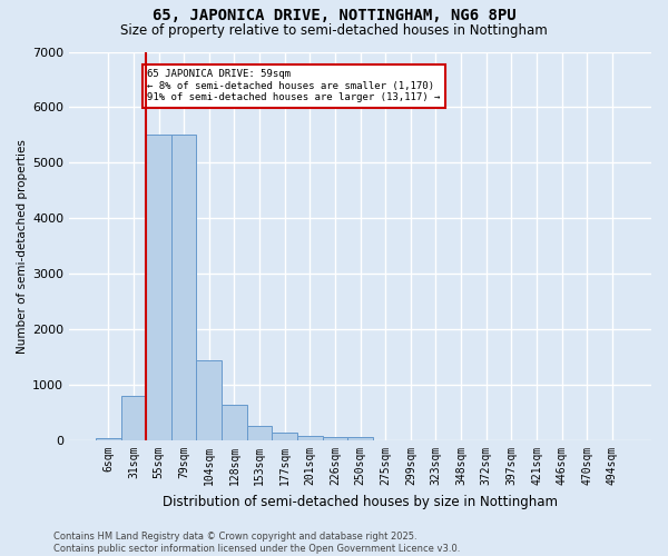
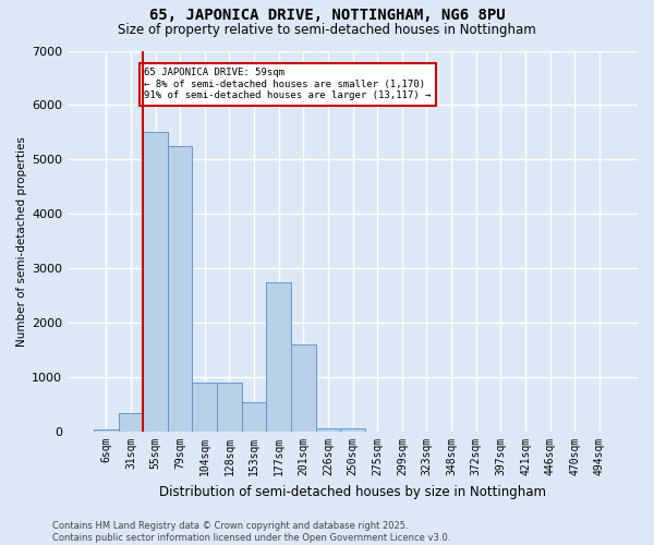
31sqm: 800 -> 350
79sqm: 5500 -> 5250
104sqm: 1450 -> 900
128sqm: 650 -> 900
153sqm: 270 -> 550
177sqm: 140 -> 2750
201sqm: 90 -> 1600
